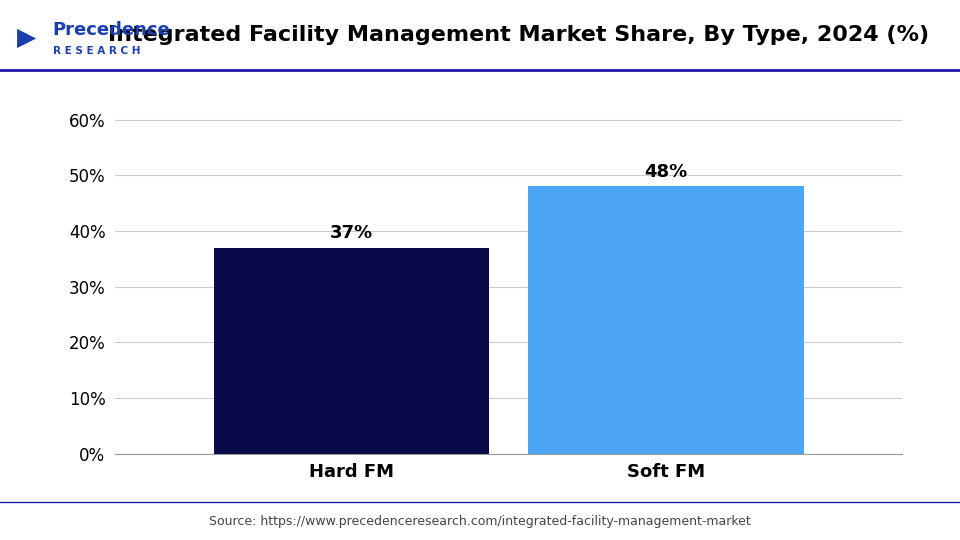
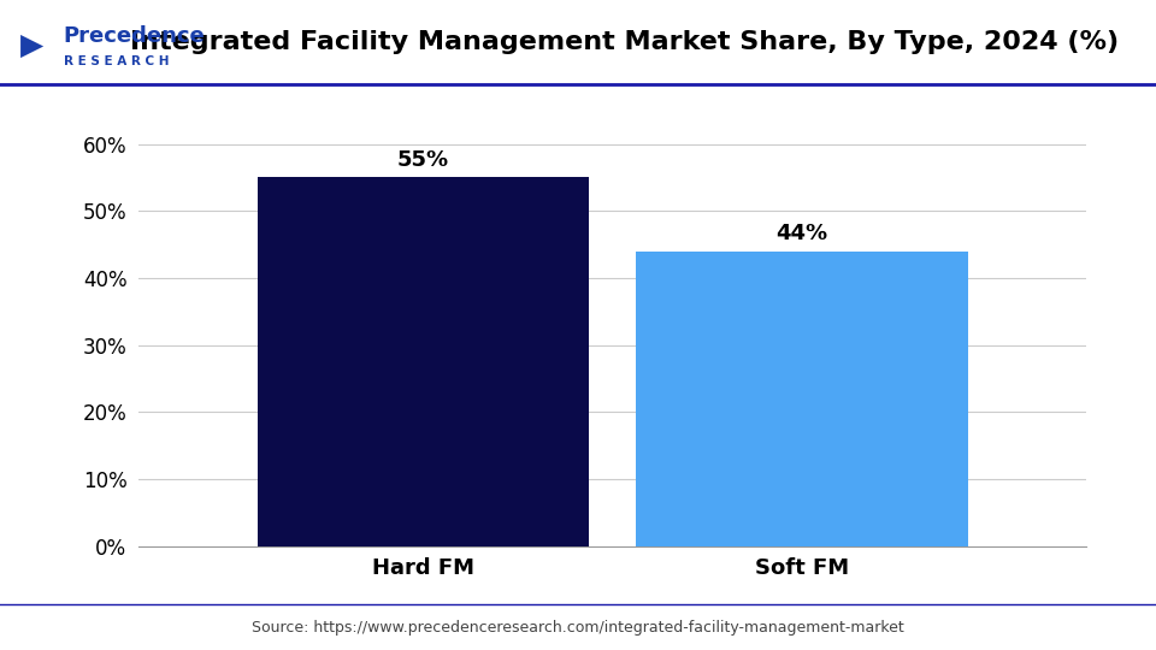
Hard FM: 37% -> 55%
Soft FM: 48% -> 44%
